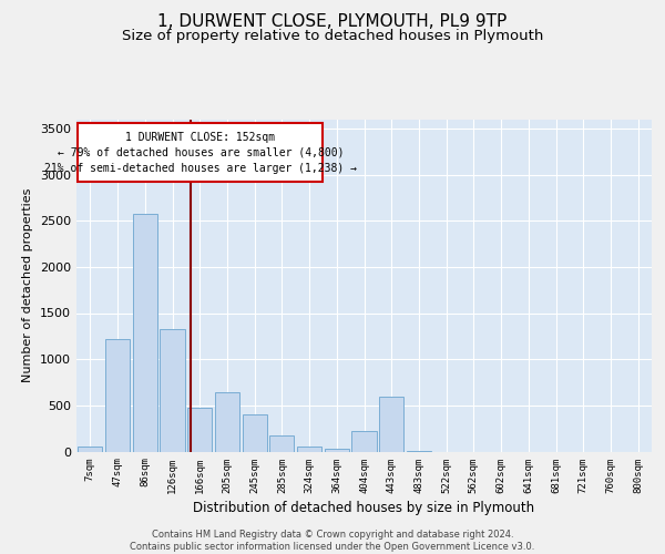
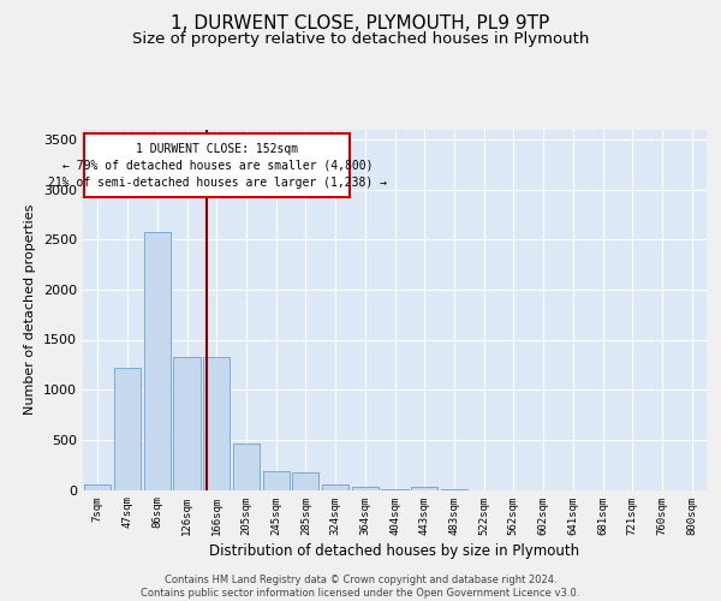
166sqm: 480 -> 1330
205sqm: 640 -> 460
245sqm: 400 -> 180
404sqm: 220 -> 10
443sqm: 600 -> 30
